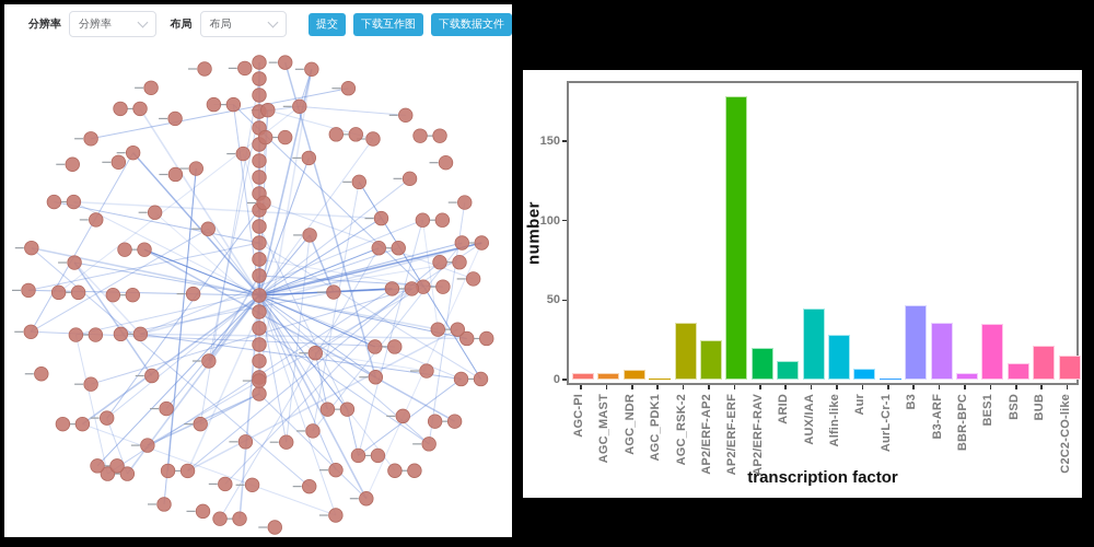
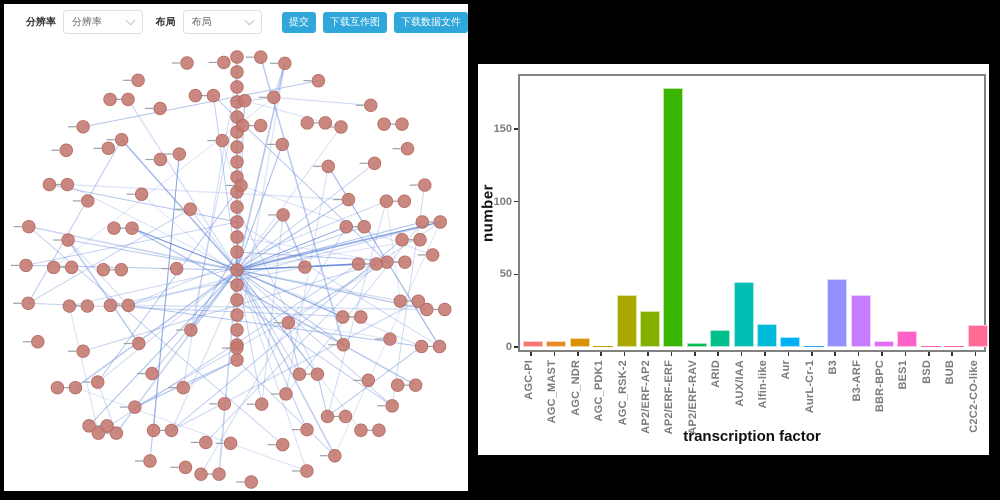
AP2/ERF-RAV: 20 -> 3
Alfin-like: 28 -> 16
BES1: 35 -> 11
BSD: 10 -> 1
BUB: 21 -> 1
